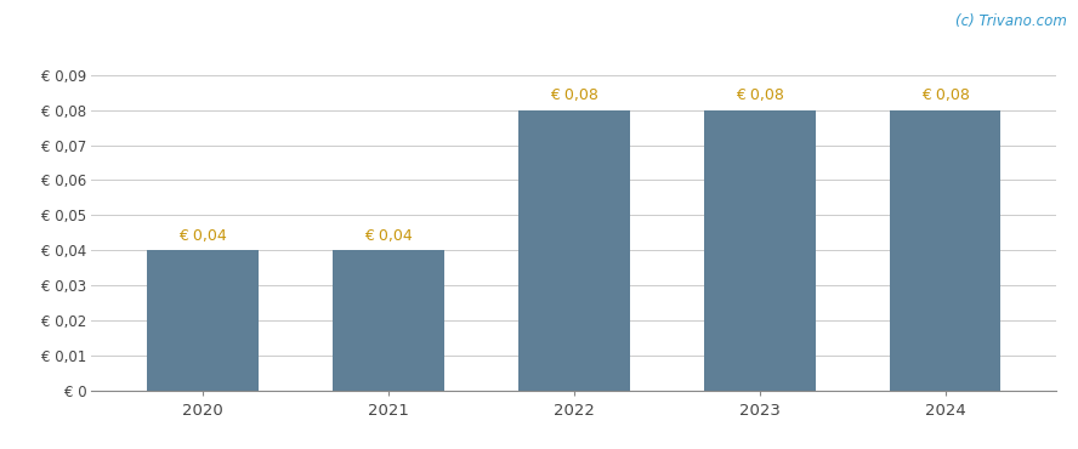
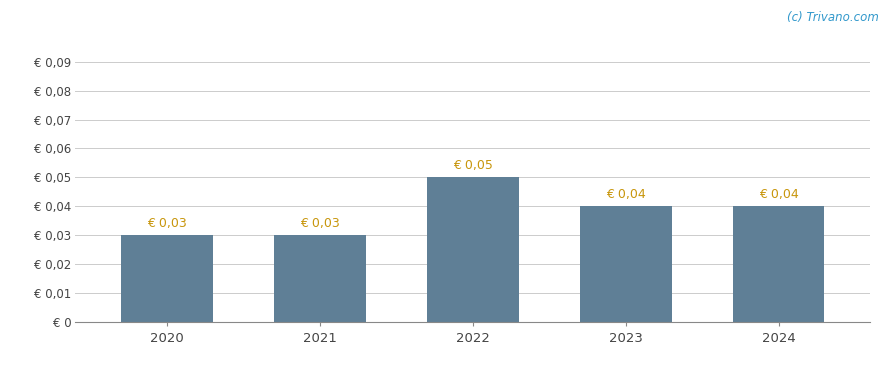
2020: 0,04 -> 0,03
2021: 0,04 -> 0,03
2022: 0,08 -> 0,05
2023: 0,08 -> 0,04
2024: 0,08 -> 0,04
